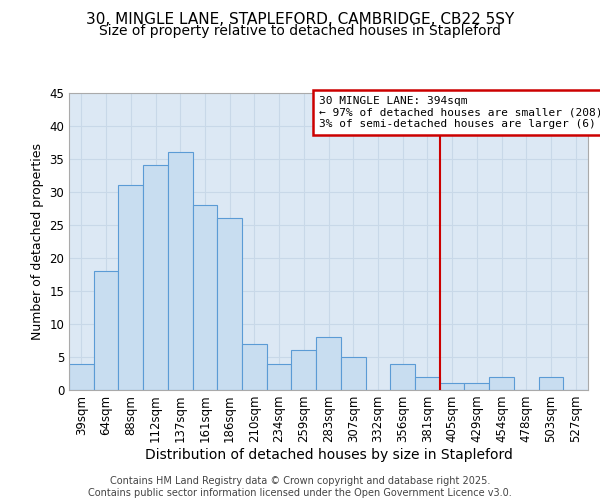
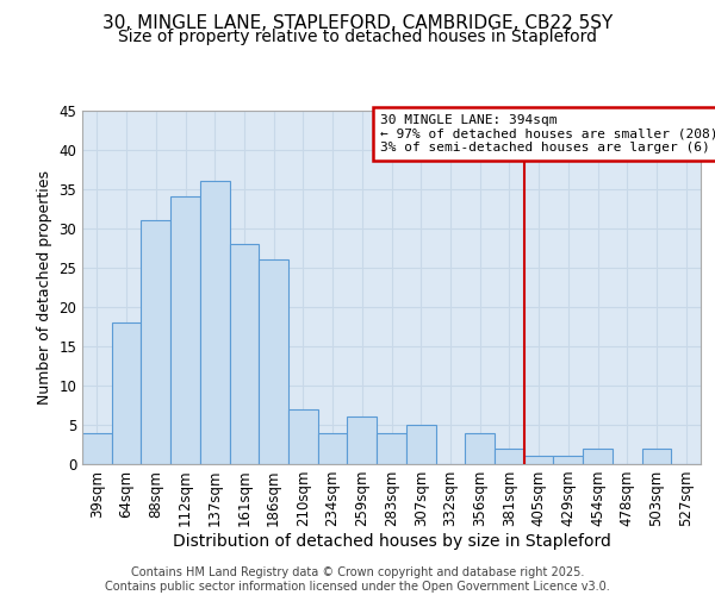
283sqm: 8 -> 4
